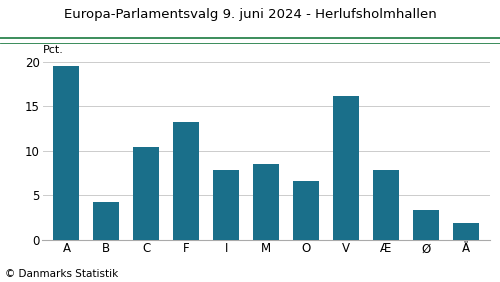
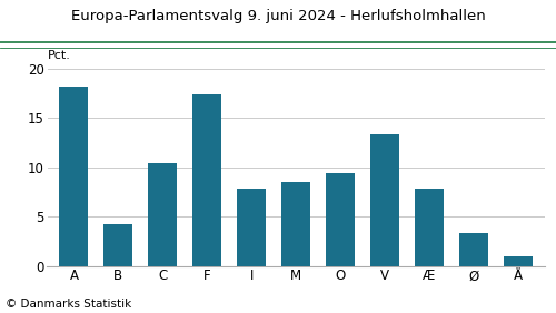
A: 19.6 -> 18.2
F: 13.3 -> 17.4
O: 6.6 -> 9.4
V: 16.2 -> 13.4
Å: 1.9 -> 1.0
